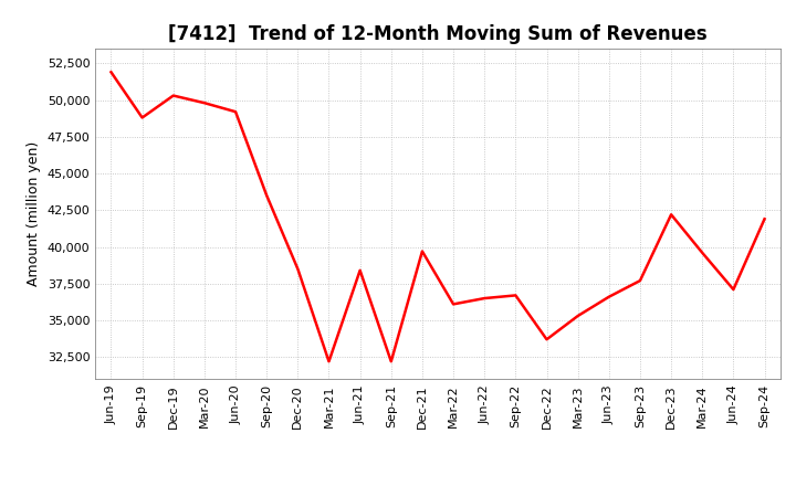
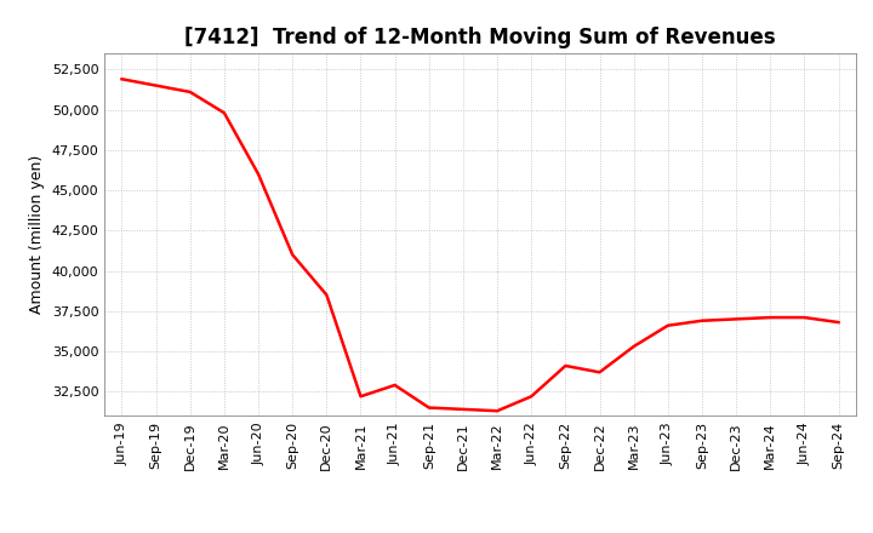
Sep-19: 48,800 -> 51,500
Dec-19: 50,300 -> 51,100
Jun-20: 49,200 -> 46,000
Sep-20: 43,500 -> 41,000
Jun-21: 38,400 -> 32,900
Sep-21: 32,200 -> 31,500
Dec-21: 39,700 -> 31,400
Mar-22: 36,100 -> 31,300
Jun-22: 36,500 -> 32,200
Sep-22: 36,700 -> 34,100
Sep-23: 37,700 -> 36,900
Dec-23: 42,200 -> 37,000
Mar-24: 39,600 -> 37,100
Sep-24: 41,900 -> 36,800
